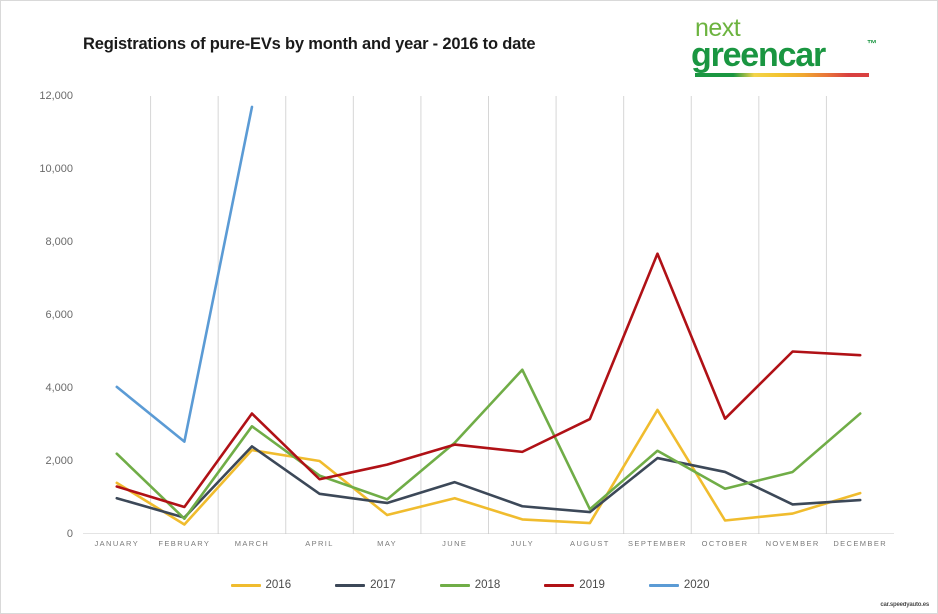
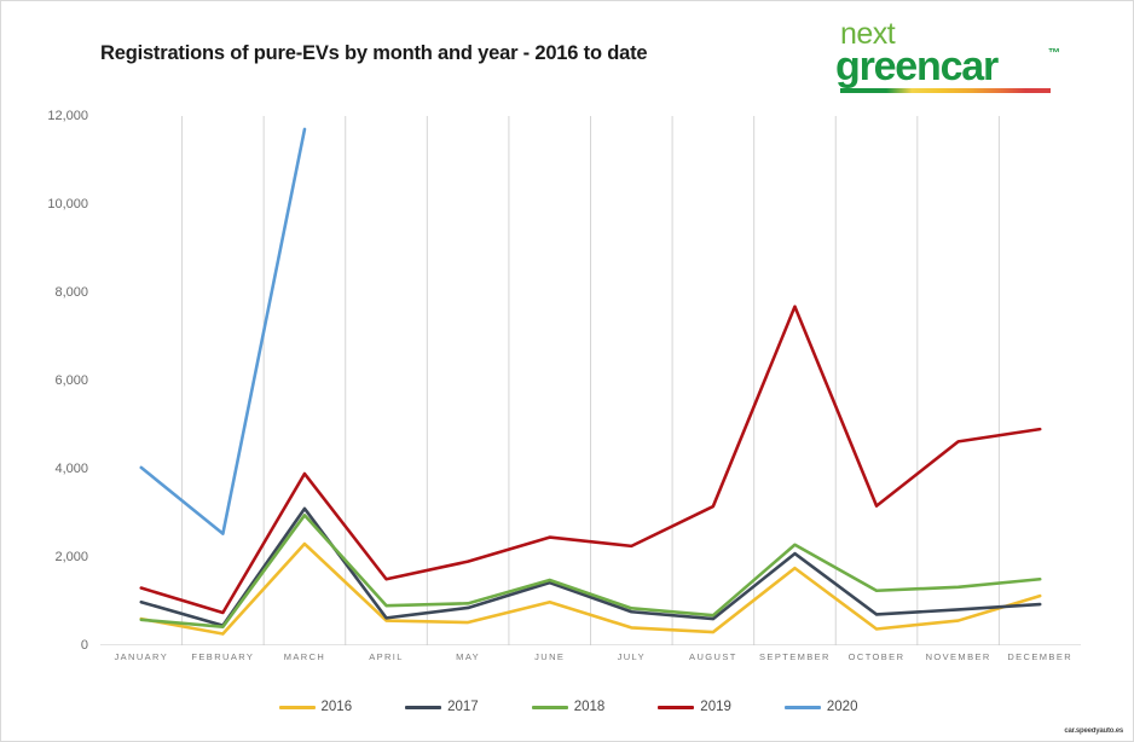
2016/JANUARY: 1400 -> 600
2018/JANUARY: 2200 -> 600
2017/MARCH: 2400 -> 3100
2019/MARCH: 3300 -> 3900
2016/APRIL: 2000 -> 600
2017/APRIL: 1100 -> 600
2018/APRIL: 1600 -> 900
2018/JUNE: 2500 -> 1500
2018/JULY: 4500 -> 800
2016/SEPTEMBER: 3400 -> 1800
2017/OCTOBER: 1700 -> 700
2018/NOVEMBER: 1700 -> 1300
2019/NOVEMBER: 5000 -> 4600
2018/DECEMBER: 3300 -> 1500
